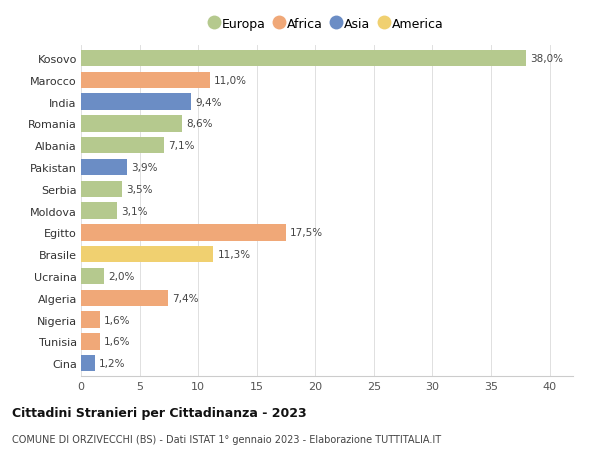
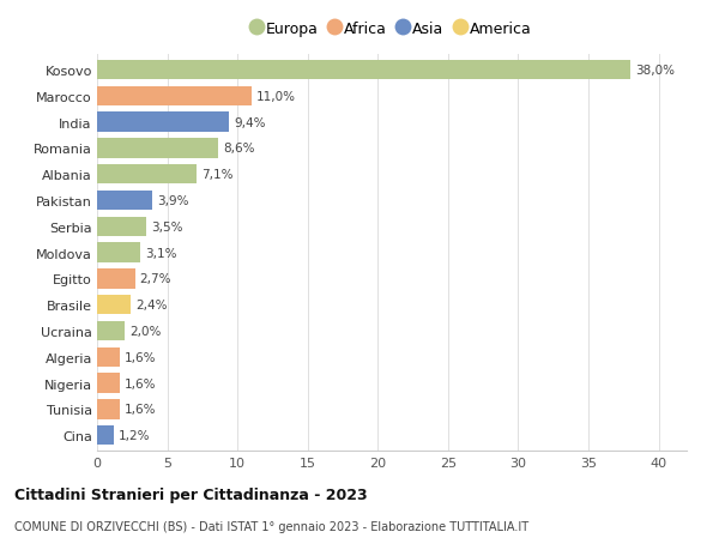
Egitto: 17,5% -> 2,7%
Brasile: 11,3% -> 2,4%
Algeria: 7,4% -> 1,6%
